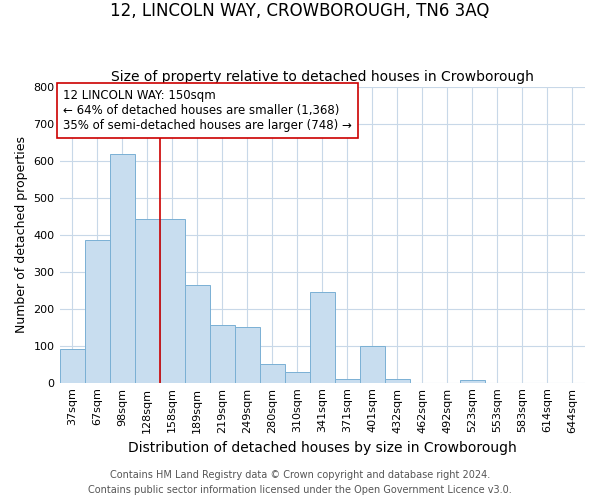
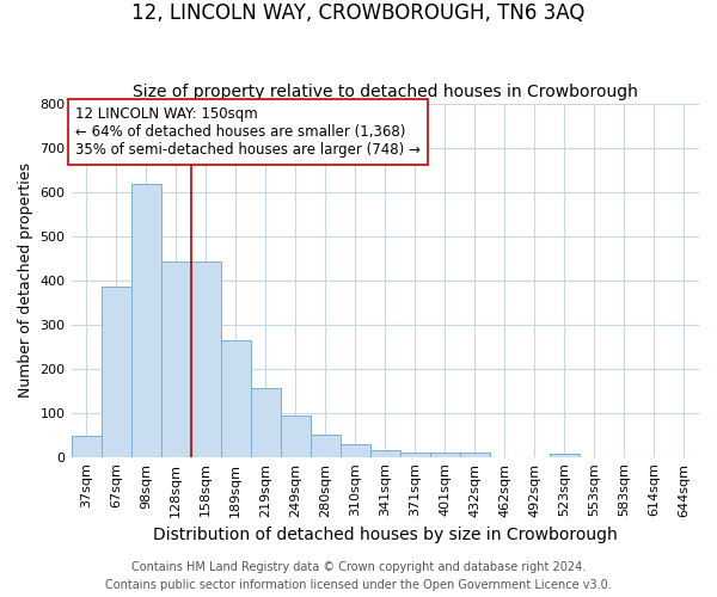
37sqm: 90 -> 47
249sqm: 150 -> 95
341sqm: 245 -> 15
401sqm: 100 -> 10
